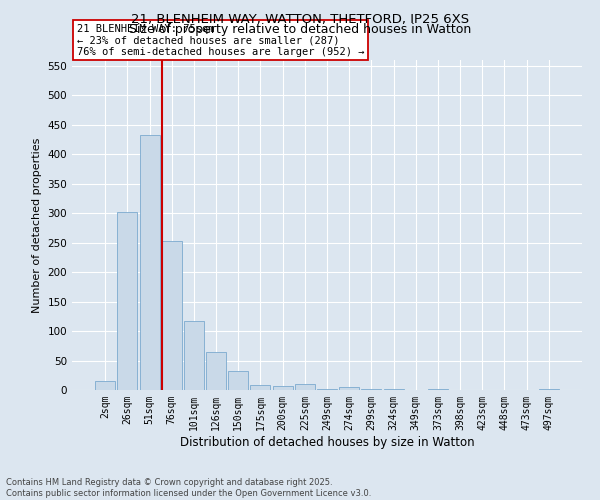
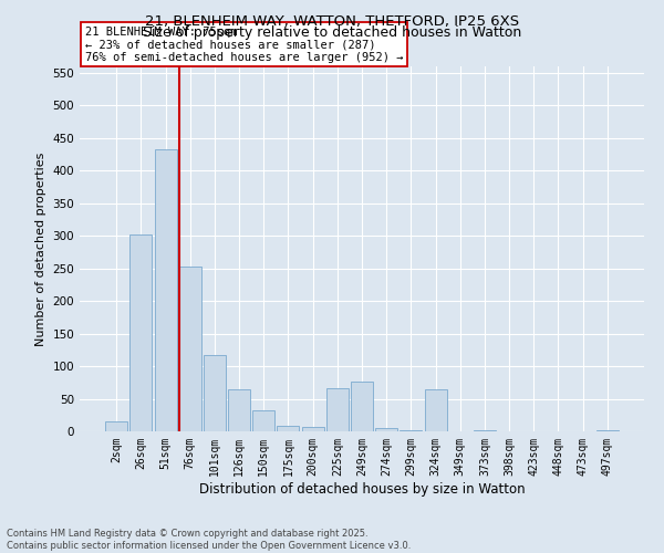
225sqm: 10 -> 66
249sqm: 1 -> 76
324sqm: 1 -> 64
